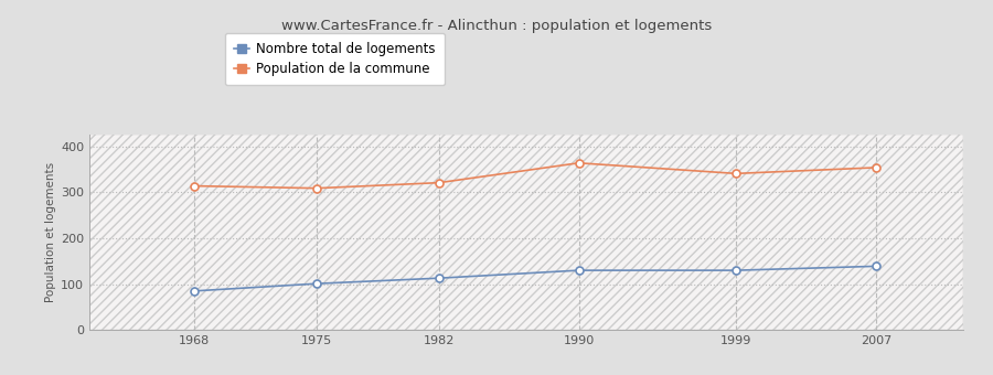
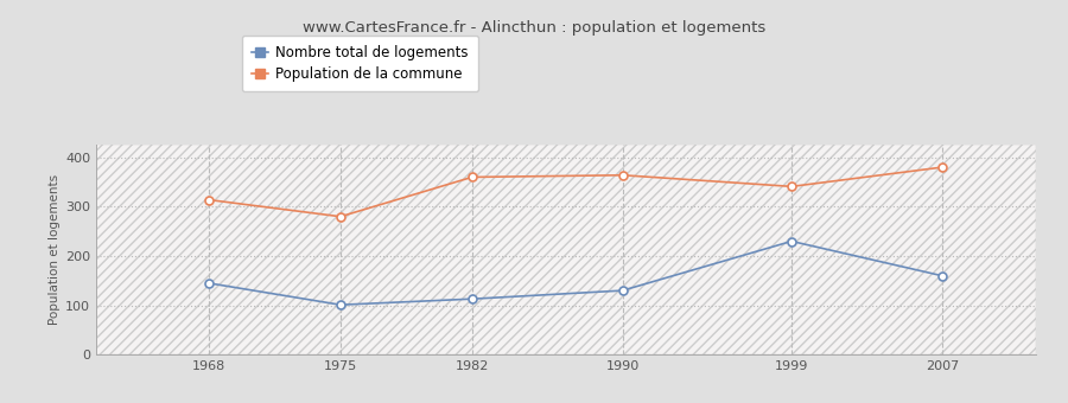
Nombre total de logements/1968: 85 -> 145
Population de la commune/1975: 309 -> 280
Population de la commune/1982: 321 -> 360
Nombre total de logements/1999: 130 -> 230
Nombre total de logements/2007: 139 -> 160
Population de la commune/2007: 354 -> 380
